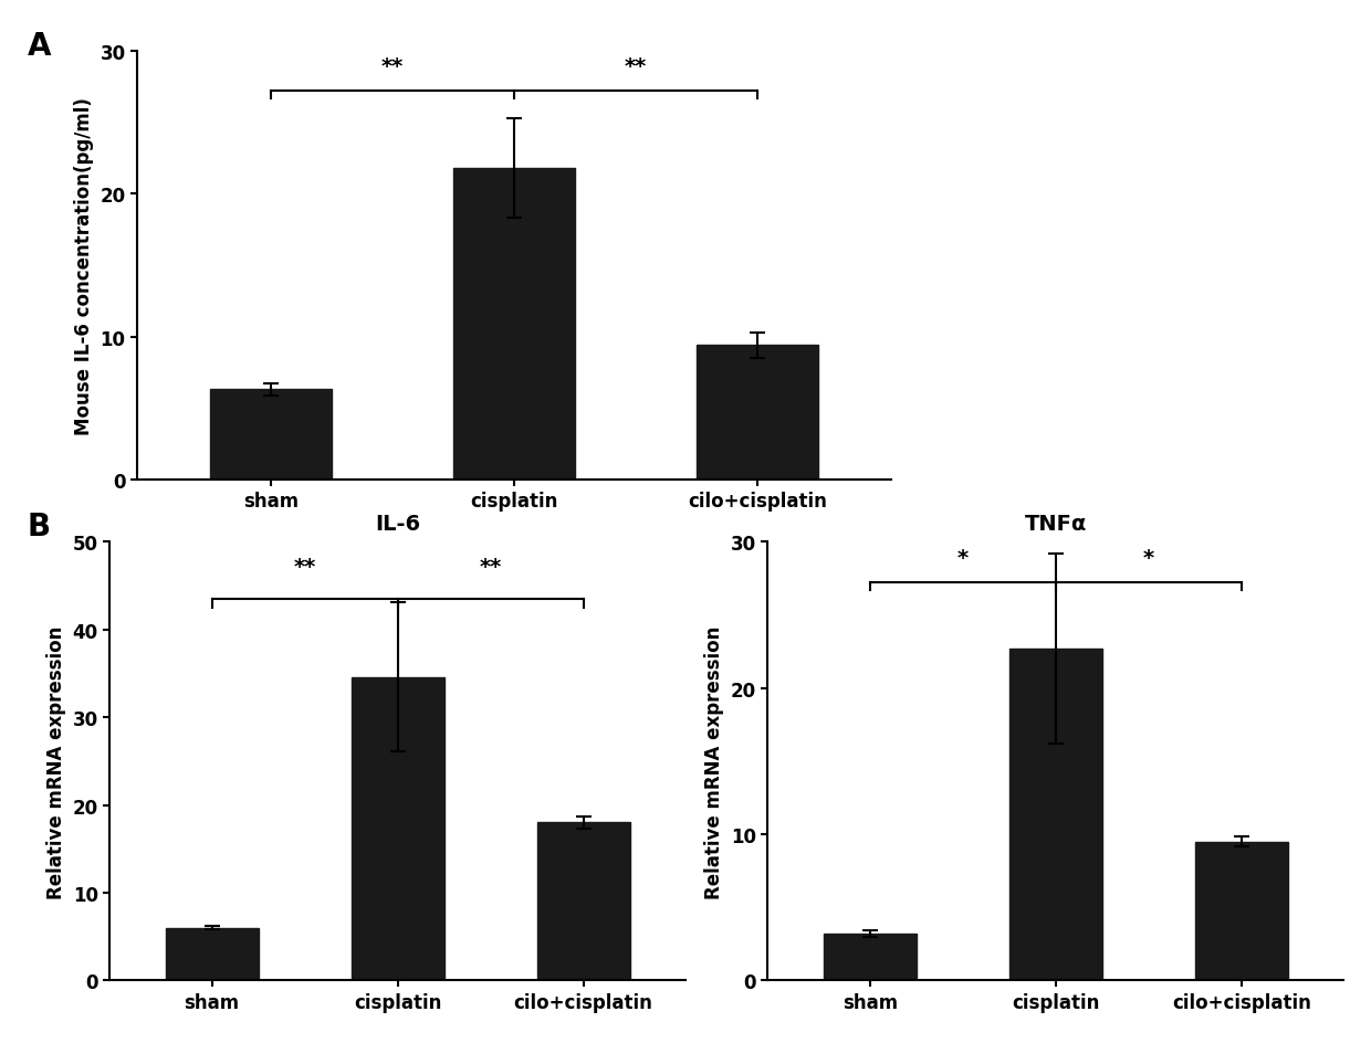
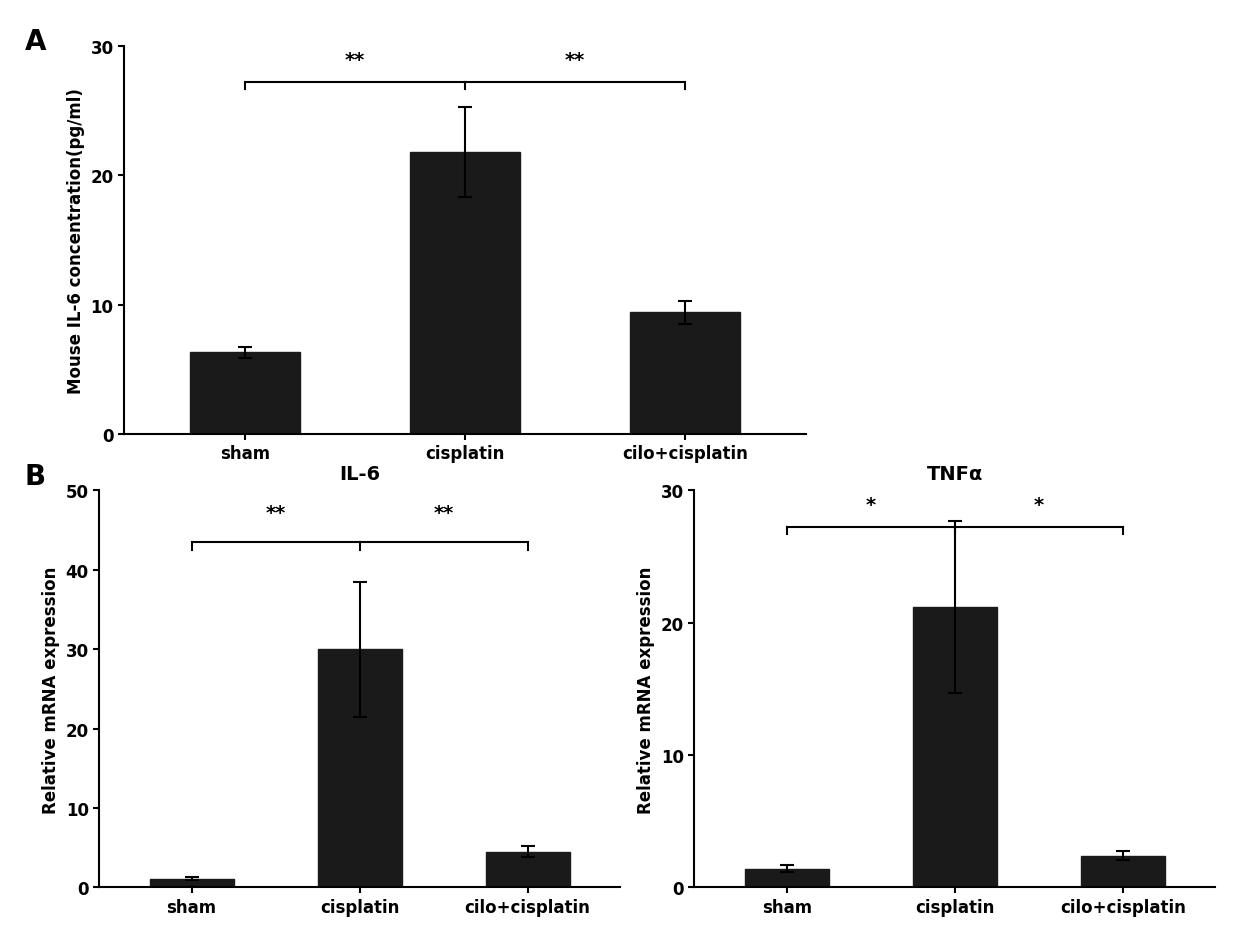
IL-6/sham: 6.0 -> 1.1
IL-6/cisplatin: 34.6 -> 30.0
IL-6/cilo+cisplatin: 18.0 -> 4.5
TNFα/sham: 3.2 -> 1.4
TNFα/cisplatin: 22.7 -> 21.2
TNFα/cilo+cisplatin: 9.5 -> 2.4
